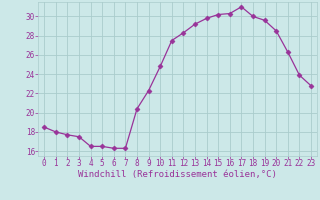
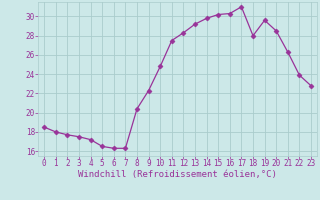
4: 16.5 -> 17.2
18: 30.0 -> 28.0
